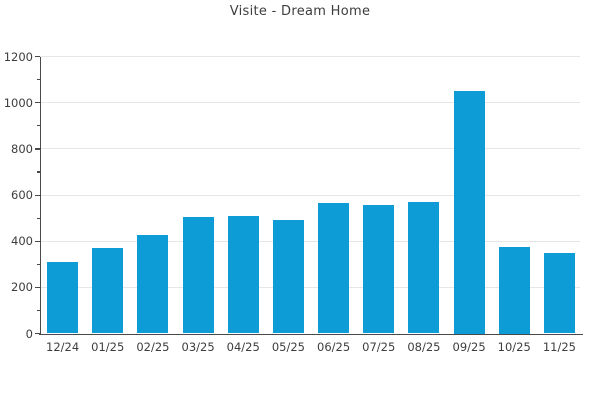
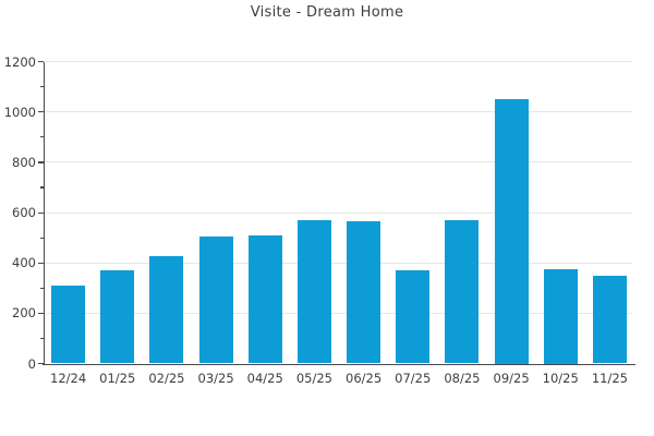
05/25: 490 -> 570
07/25: 560 -> 370
